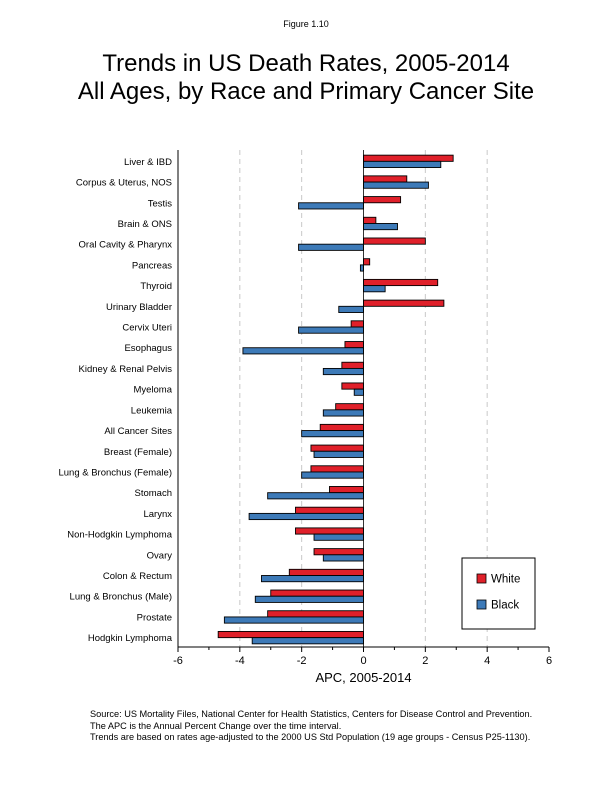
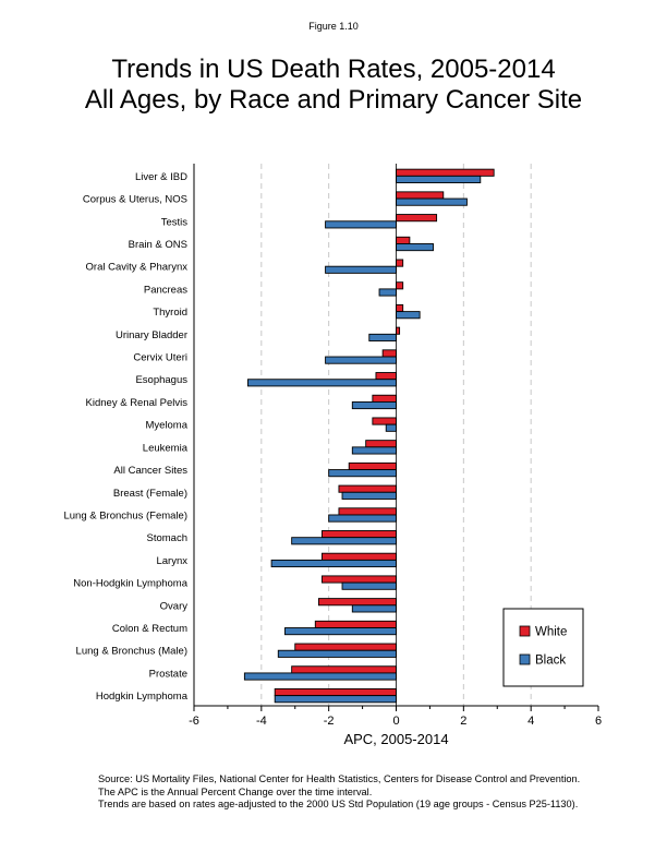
White/Oral Cavity & Pharynx: 2.0 -> 0.2
Black/Pancreas: -0.1 -> -0.5
White/Thyroid: 2.4 -> 0.2
White/Urinary Bladder: 2.6 -> 0.1
Black/Esophagus: -3.9 -> -4.4
White/Stomach: -1.1 -> -2.2
White/Ovary: -1.6 -> -2.3
White/Hodgkin Lymphoma: -4.7 -> -3.6
